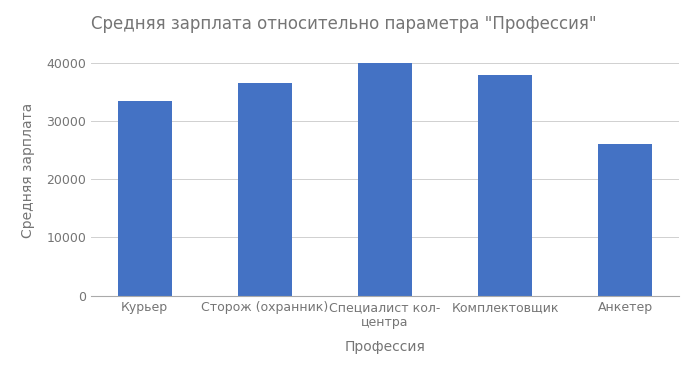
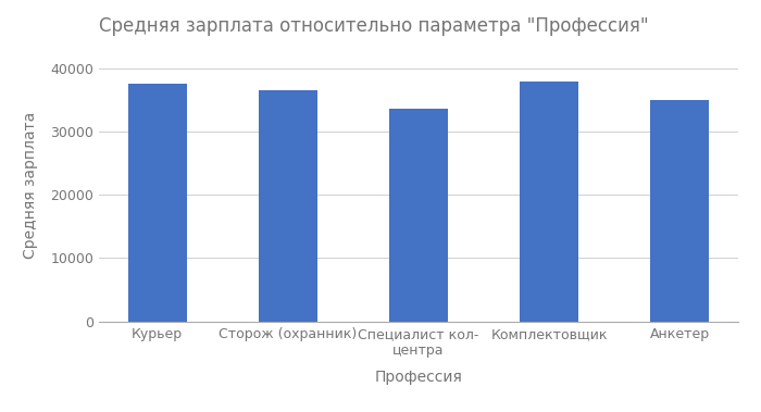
Курьер: 33500 -> 37600
Специалист кол- центра: 40000 -> 33600
Анкетер: 26000 -> 35000
